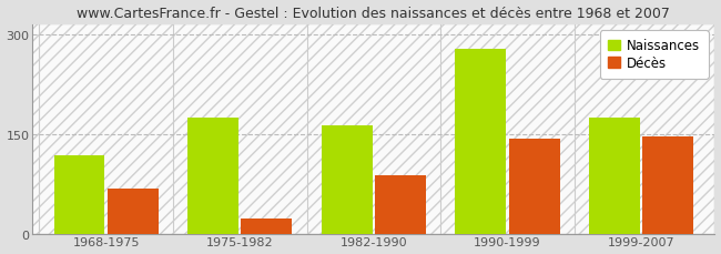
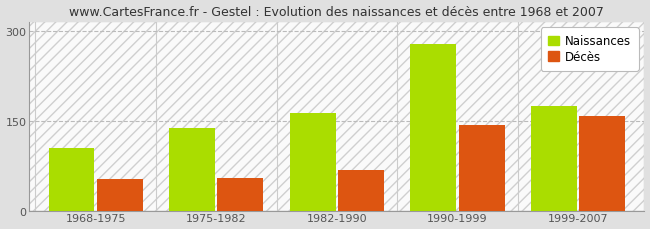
Naissances/1968-1975: 118 -> 105
Décès/1968-1975: 68 -> 53
Naissances/1975-1982: 174 -> 138
Décès/1975-1982: 22 -> 55
Décès/1982-1990: 88 -> 67
Décès/1999-2007: 146 -> 158
